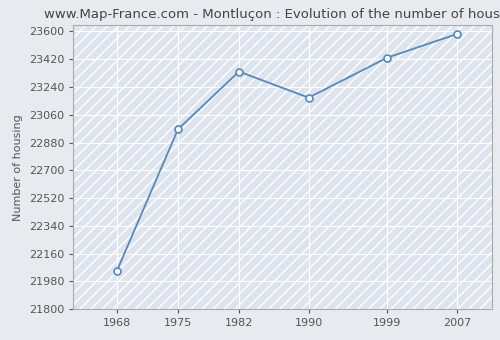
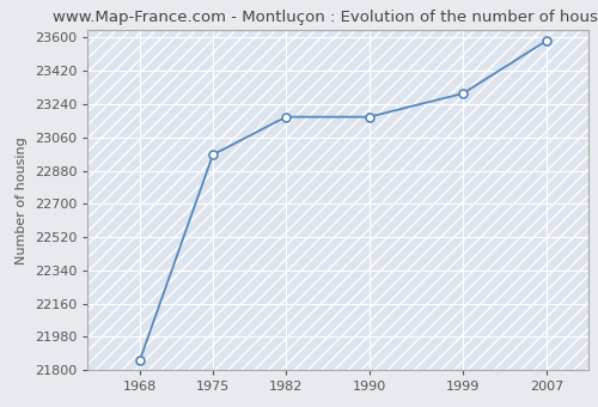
1968: 22050 -> 21860
1982: 23340 -> 23170
1999: 23430 -> 23300
